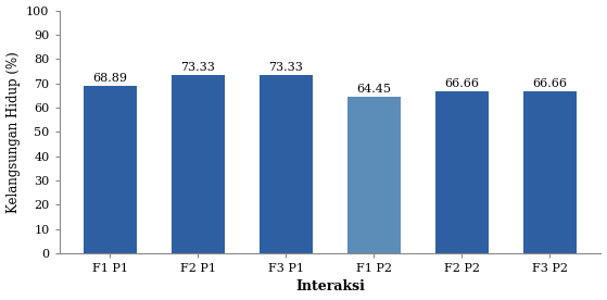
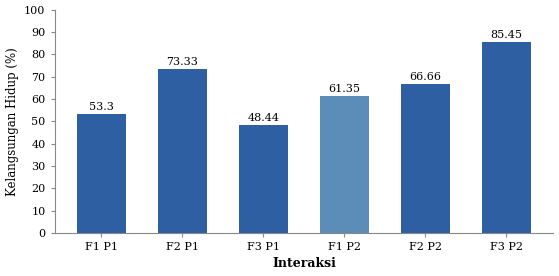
F1 P1: 68.89 -> 53.3
F3 P1: 73.33 -> 48.44
F1 P2: 64.45 -> 61.35
F3 P2: 66.66 -> 85.45
